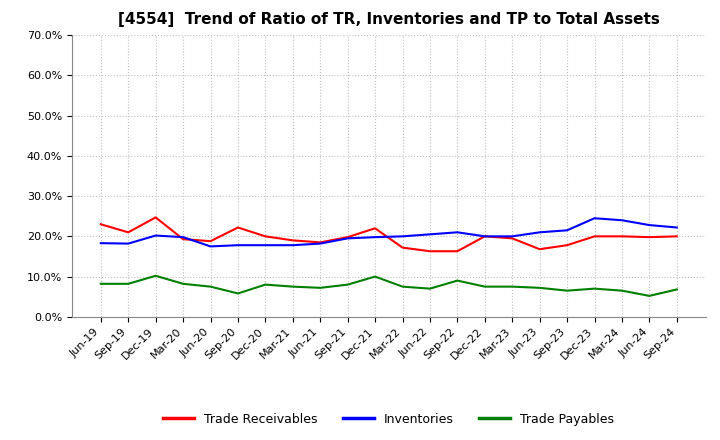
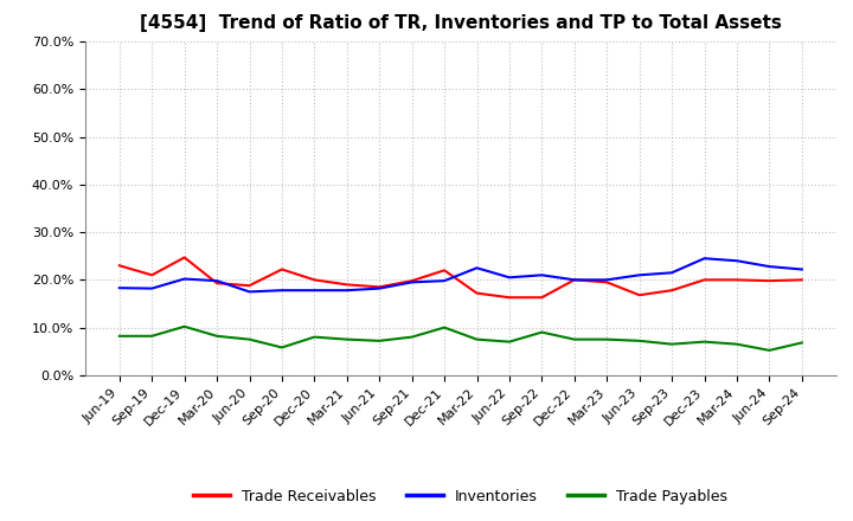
Inventories/Mar-22: 20.0% -> 22.5%
